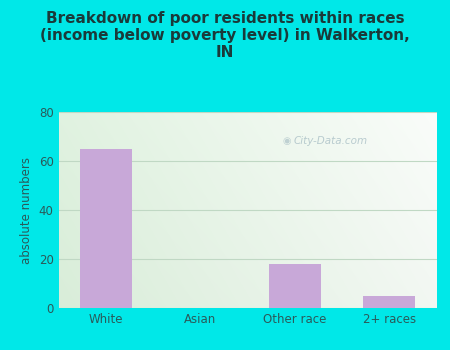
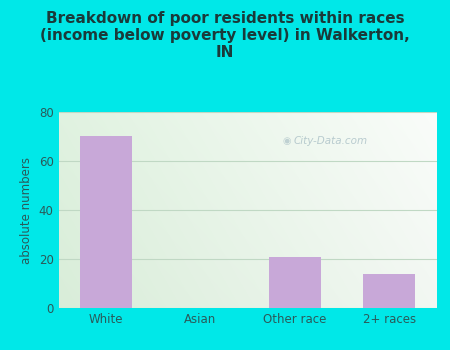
White: 65 -> 70
Other race: 18 -> 21
2+ races: 5 -> 14
